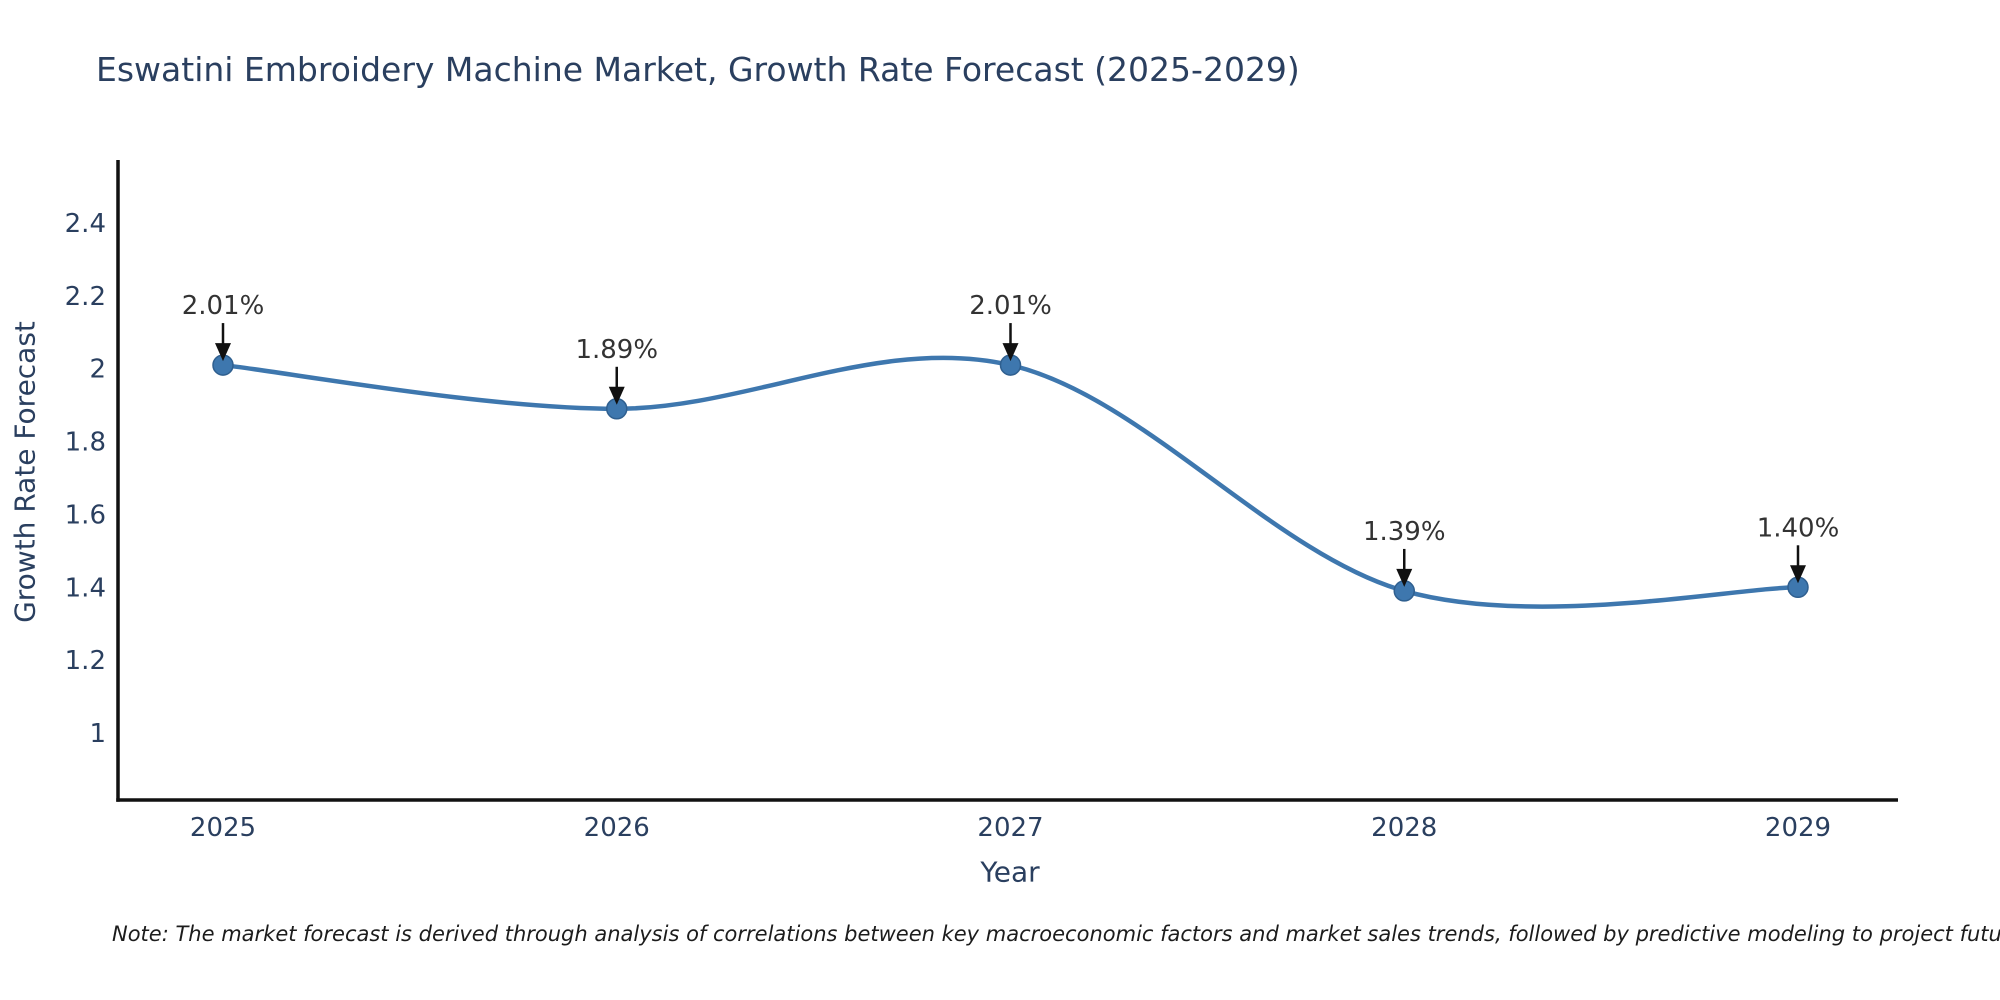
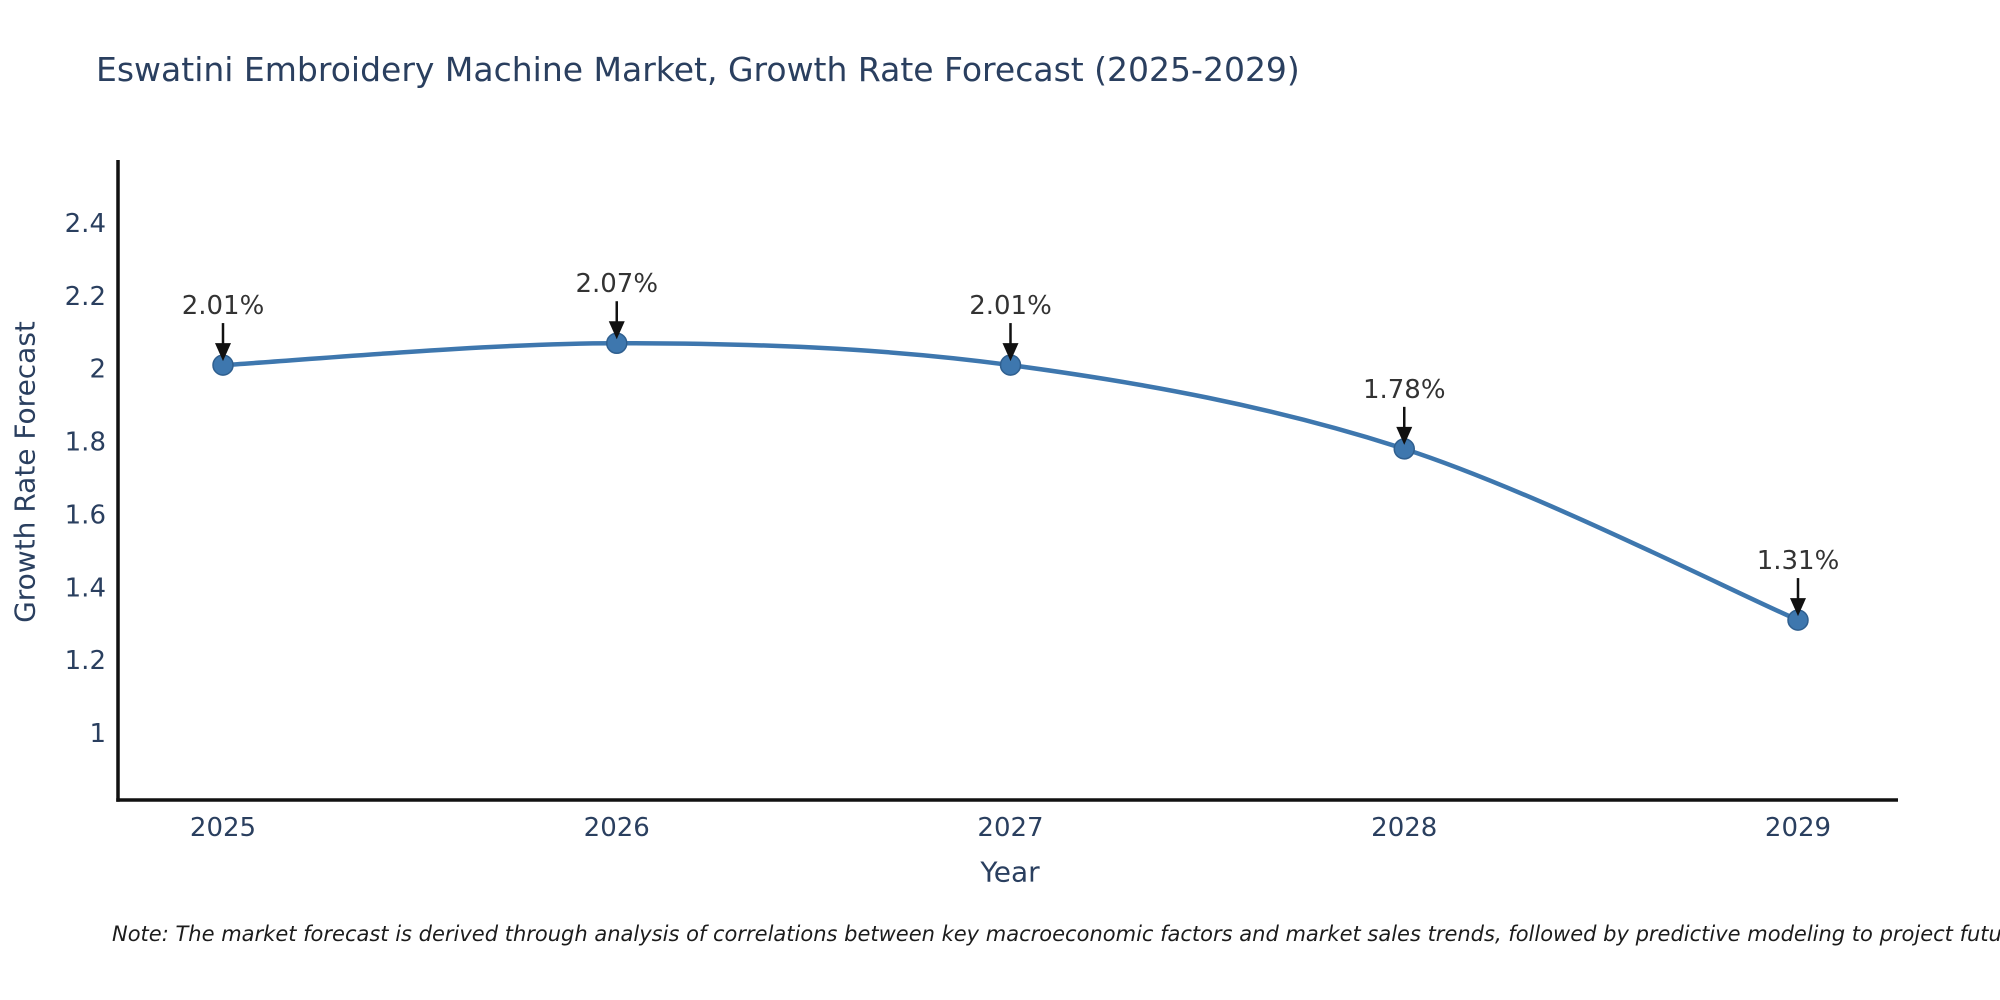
2026: 1.89% -> 2.07%
2028: 1.39% -> 1.78%
2029: 1.40% -> 1.31%
